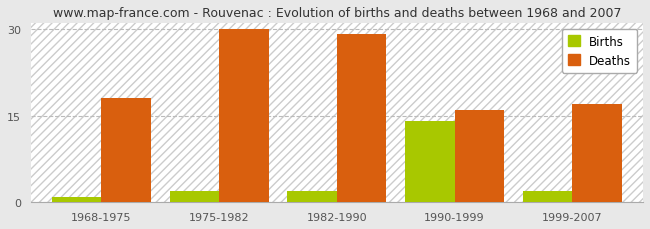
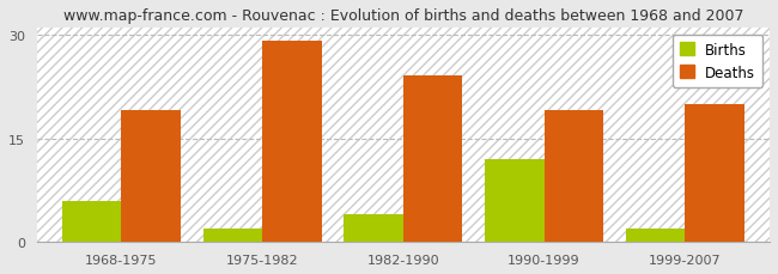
Births/1968-1975: 1 -> 6
Deaths/1968-1975: 18 -> 19
Deaths/1975-1982: 30 -> 29
Births/1982-1990: 2 -> 4
Deaths/1982-1990: 29 -> 24
Births/1990-1999: 14 -> 12
Deaths/1990-1999: 16 -> 19
Deaths/1999-2007: 17 -> 20
